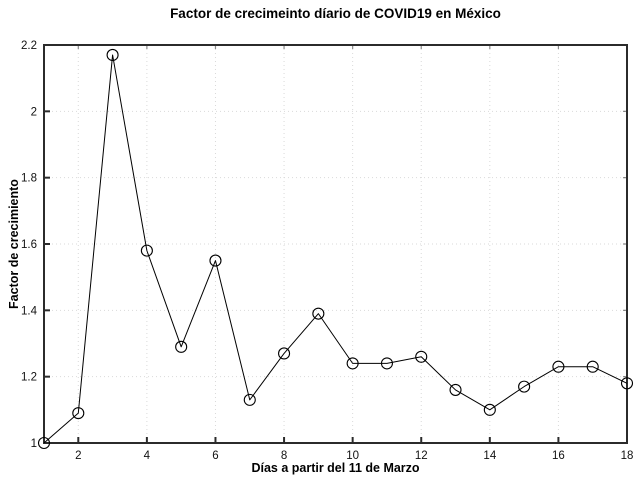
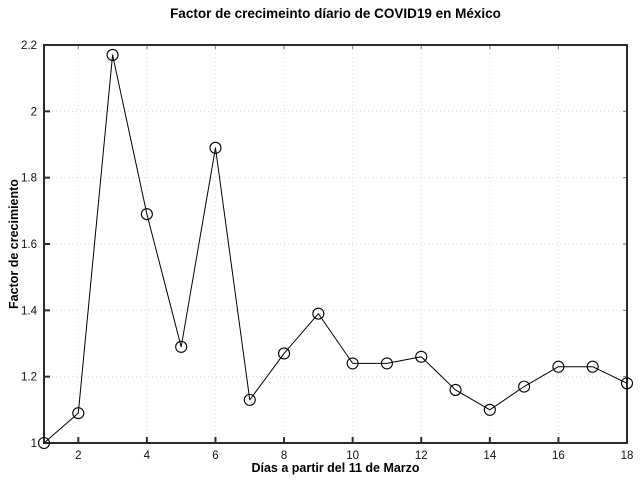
4: 1.58 -> 1.69
6: 1.55 -> 1.89
